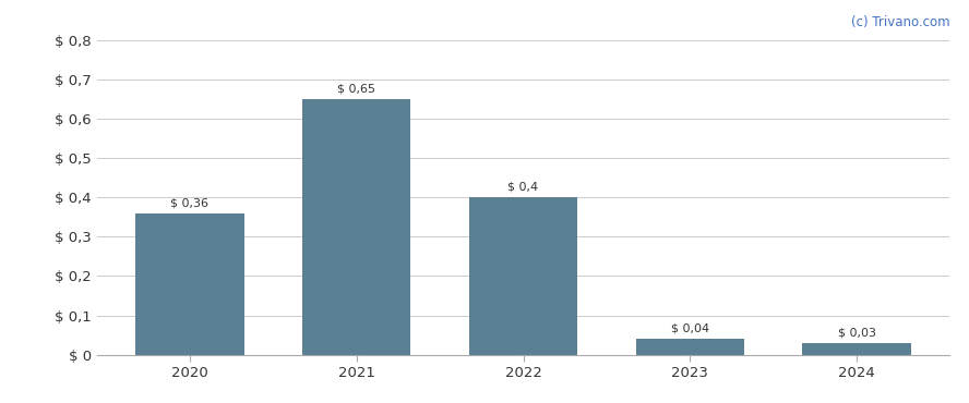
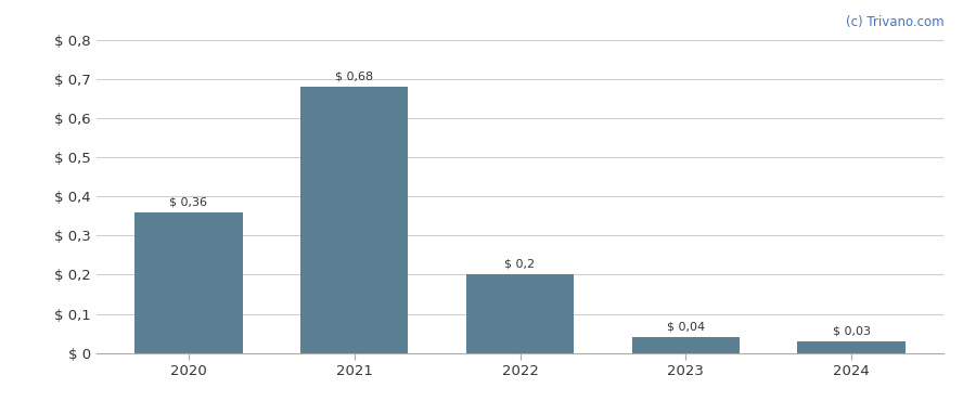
2021: 0,65 -> 0,68
2022: 0,4 -> 0,2
